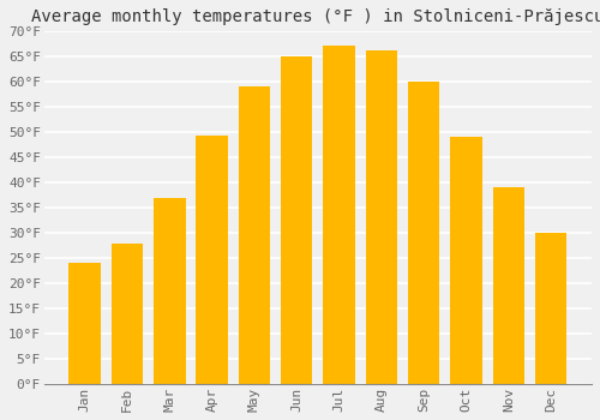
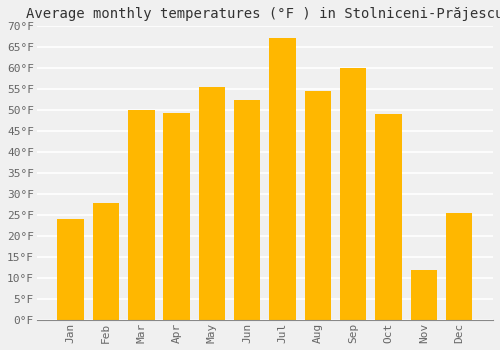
Mar: 37.0°F -> 50.0°F
May: 59.2°F -> 55.5°F
Jun: 65.1°F -> 52.5°F
Aug: 66.2°F -> 54.5°F
Nov: 39.0°F -> 12.0°F
Dec: 30.0°F -> 25.5°F
